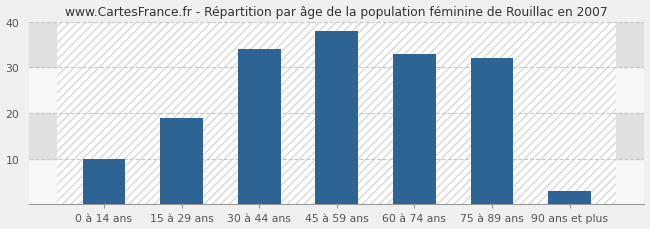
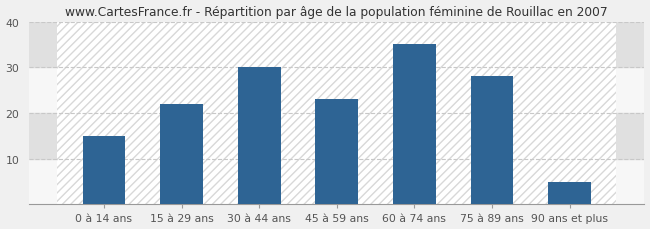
0 à 14 ans: 10 -> 15
15 à 29 ans: 19 -> 22
30 à 44 ans: 34 -> 30
45 à 59 ans: 38 -> 23
60 à 74 ans: 33 -> 35
75 à 89 ans: 32 -> 28
90 ans et plus: 3 -> 5
